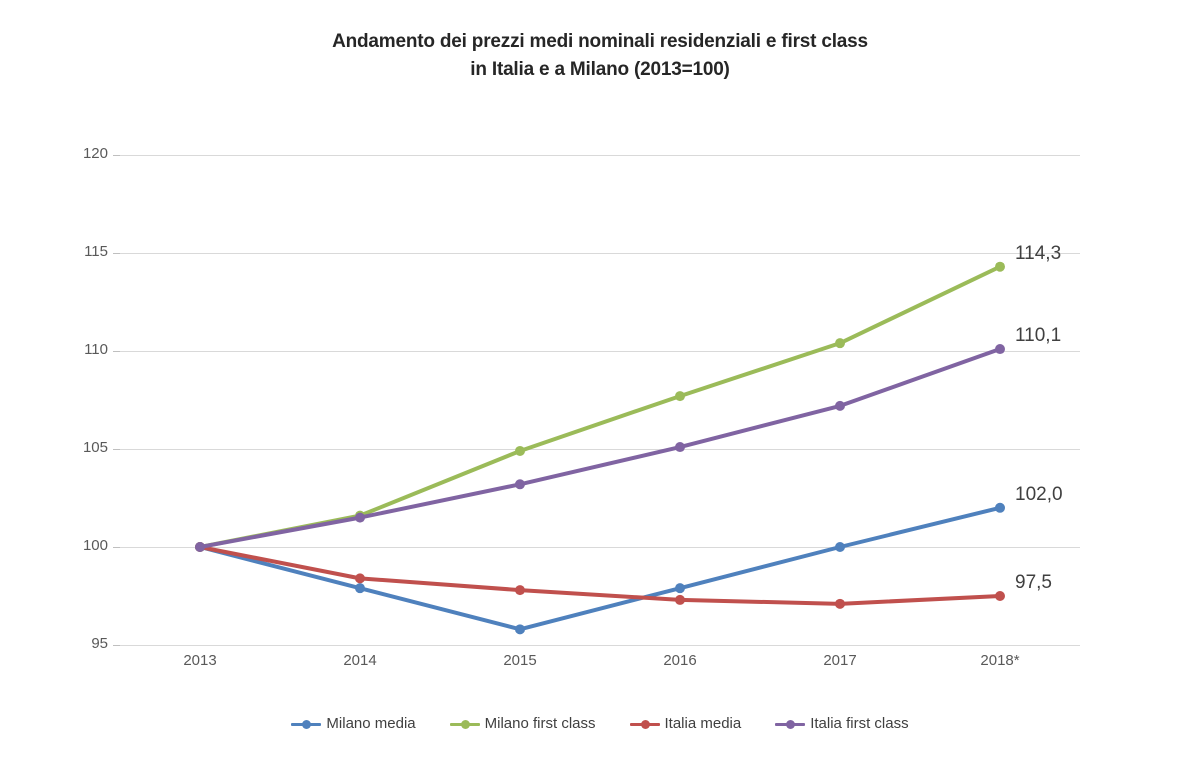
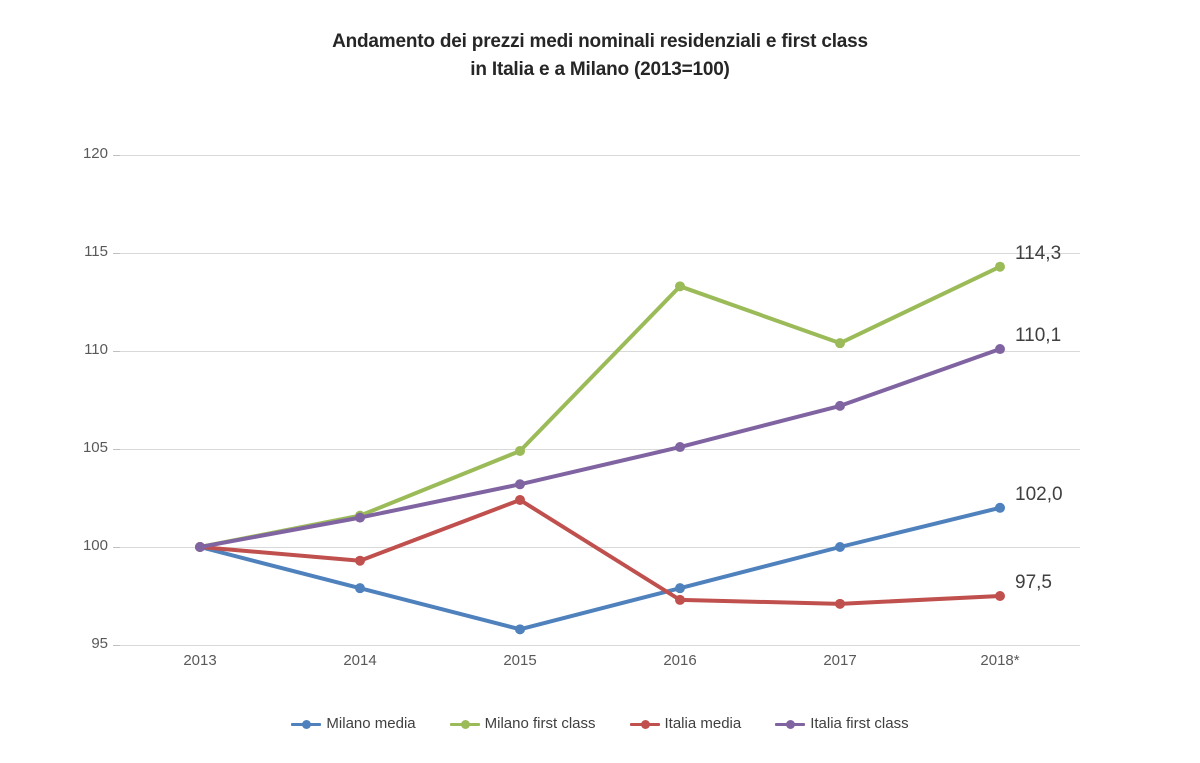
Italia media/2014: 98.4 -> 99.3
Italia media/2015: 97.8 -> 102.4
Milano first class/2016: 107.7 -> 113.3
